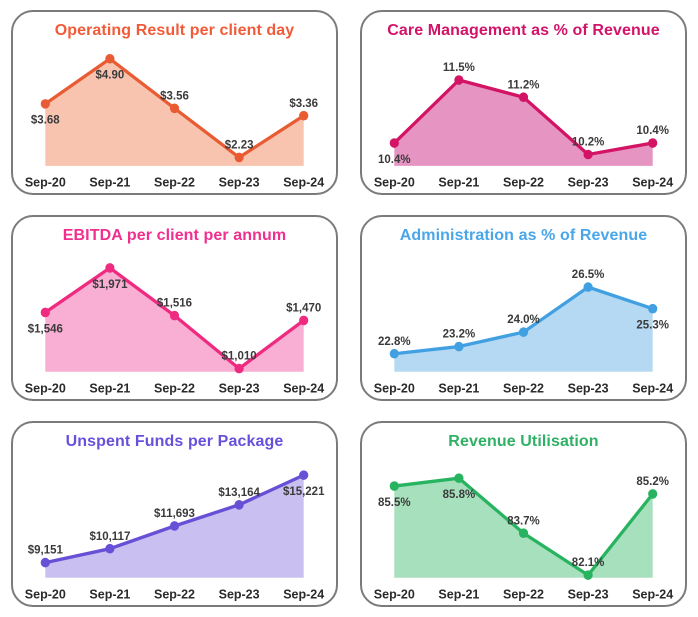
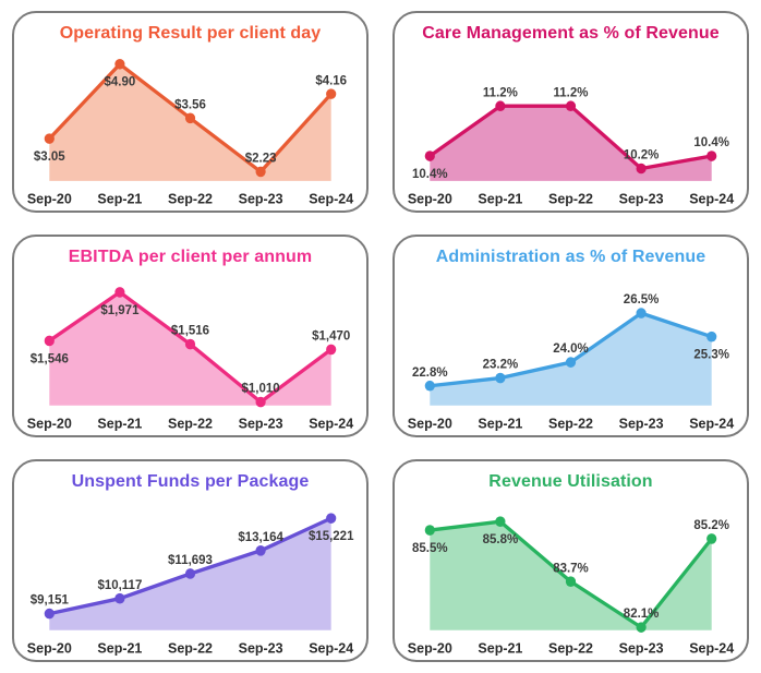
Operating Result per client day/Sep-20: $3.68 -> $3.05
Operating Result per client day/Sep-24: $3.36 -> $4.16
Care Management as % of Revenue/Sep-21: 11.5% -> 11.2%
